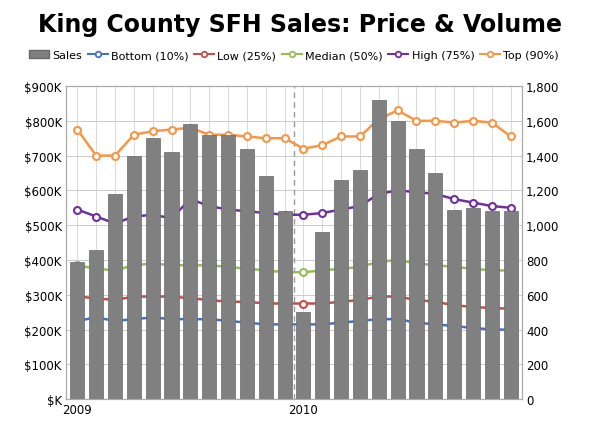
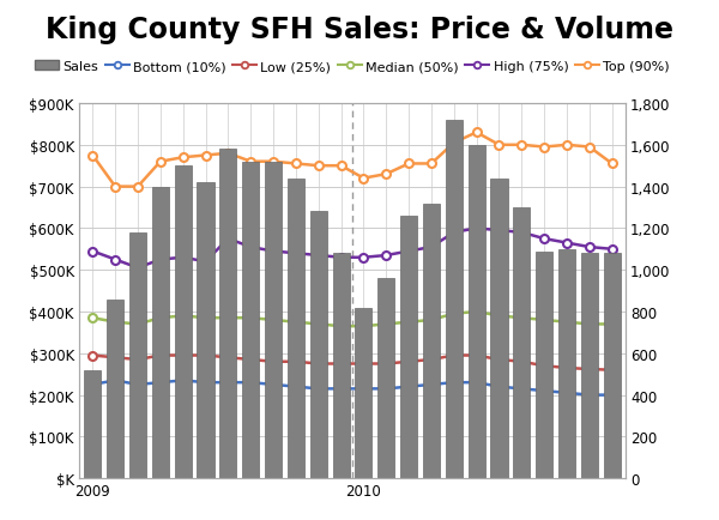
Sales/2009: 790 -> 520
Sales/2010: 500 -> 820
